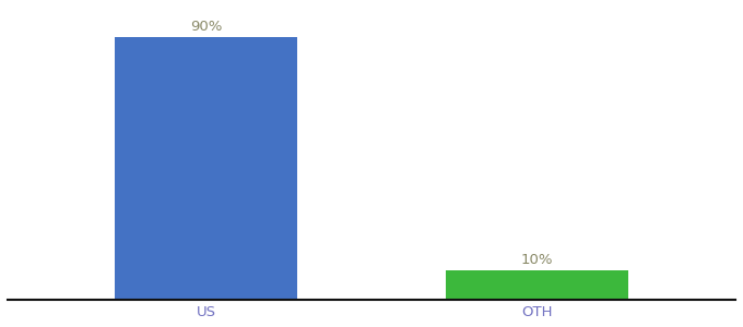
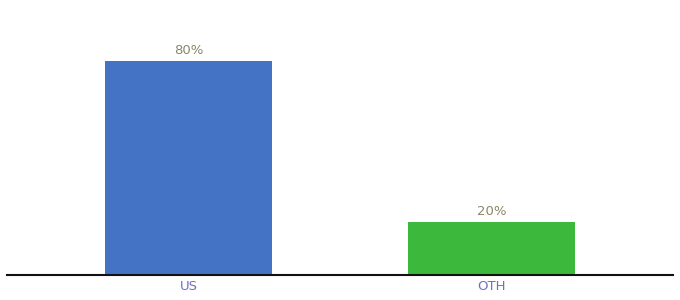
US: 90% -> 80%
OTH: 10% -> 20%
